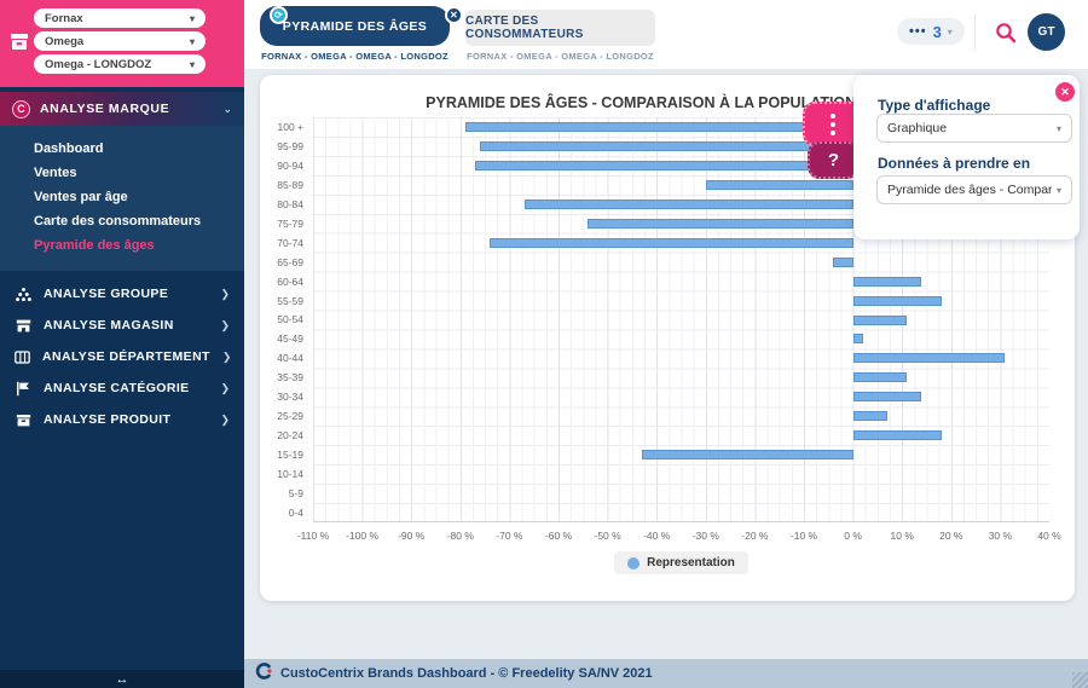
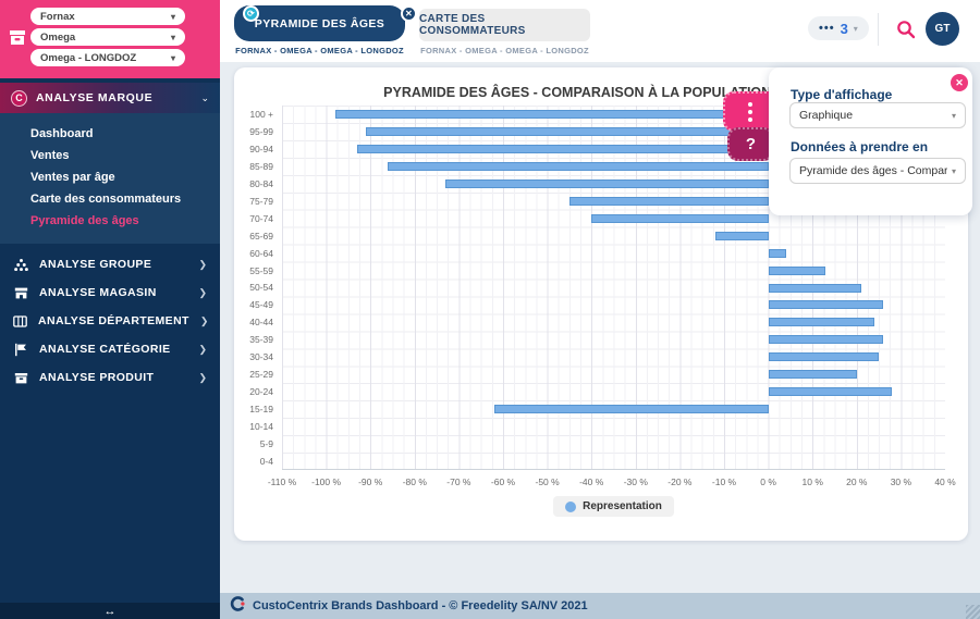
100 +: -79% -> -98%
95-99: -76% -> -91%
90-94: -77% -> -93%
85-89: -30% -> -86%
80-84: -67% -> -73%
75-79: -54% -> -45%
70-74: -74% -> -40%
65-69: -4% -> -12%
60-64: 14% -> 4%
55-59: 18% -> 13%
50-54: 11% -> 21%
45-49: 2% -> 26%
40-44: 31% -> 24%
35-39: 11% -> 26%
30-34: 14% -> 25%
25-29: 7% -> 20%
20-24: 18% -> 28%
15-19: -43% -> -62%
